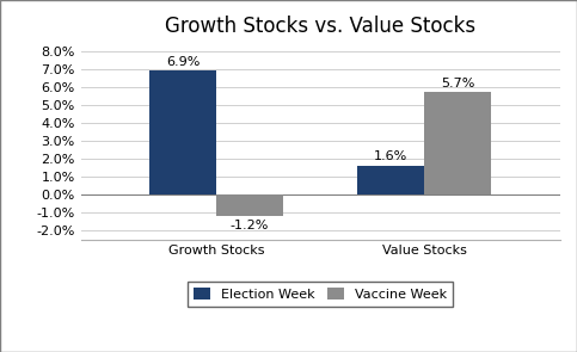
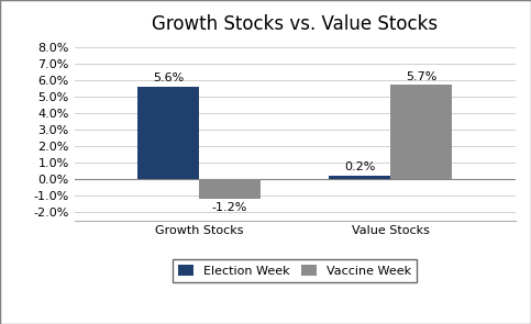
Election Week/Growth Stocks: 6.9% -> 5.6%
Election Week/Value Stocks: 1.6% -> 0.2%
